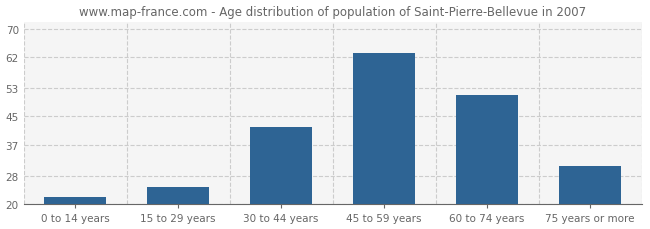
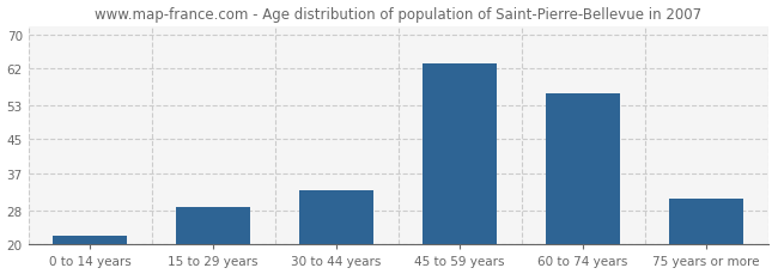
15 to 29 years: 25 -> 29
30 to 44 years: 42 -> 33
60 to 74 years: 51 -> 56
